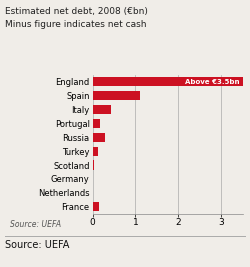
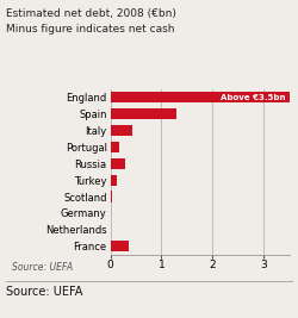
Spain: 1.10 -> 1.30
France: 0.15 -> 0.35
